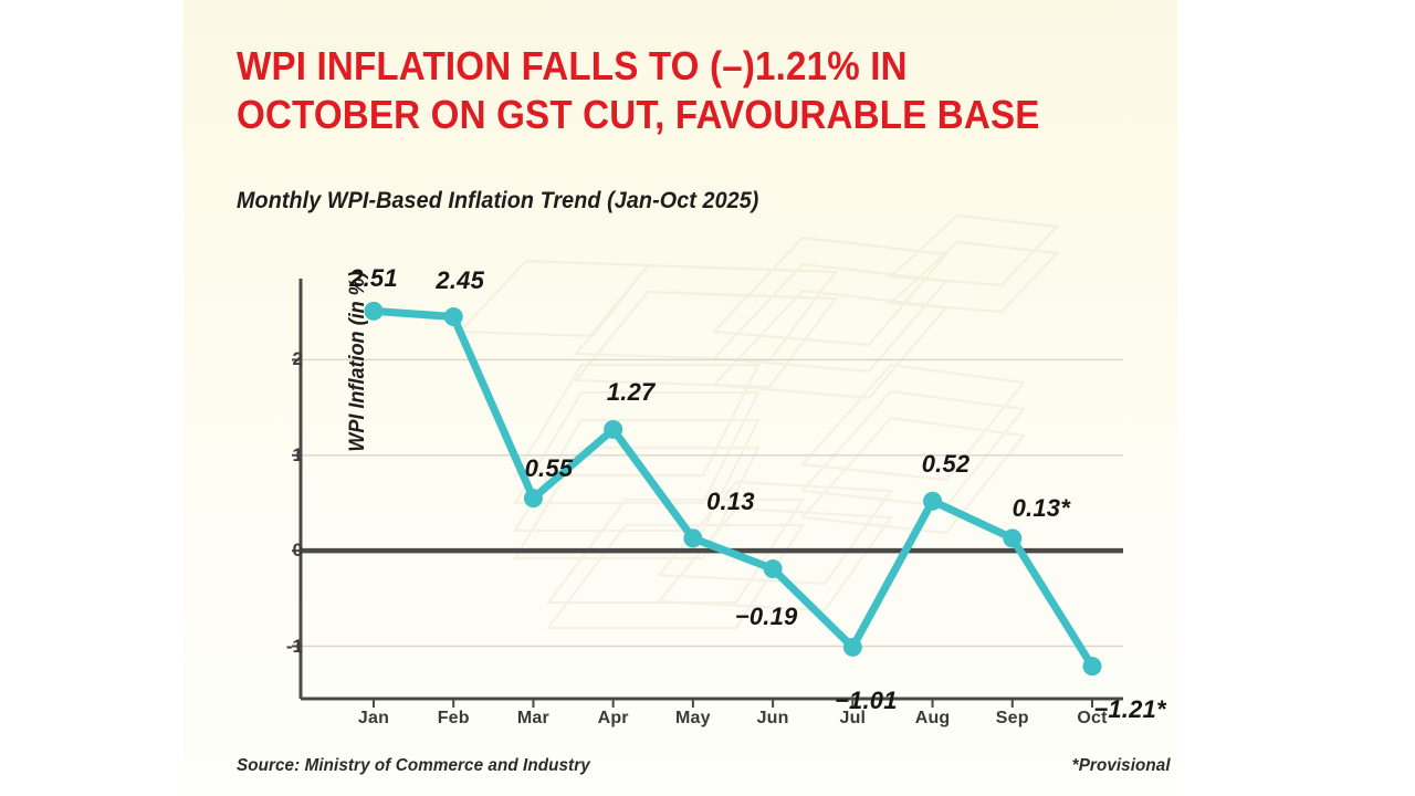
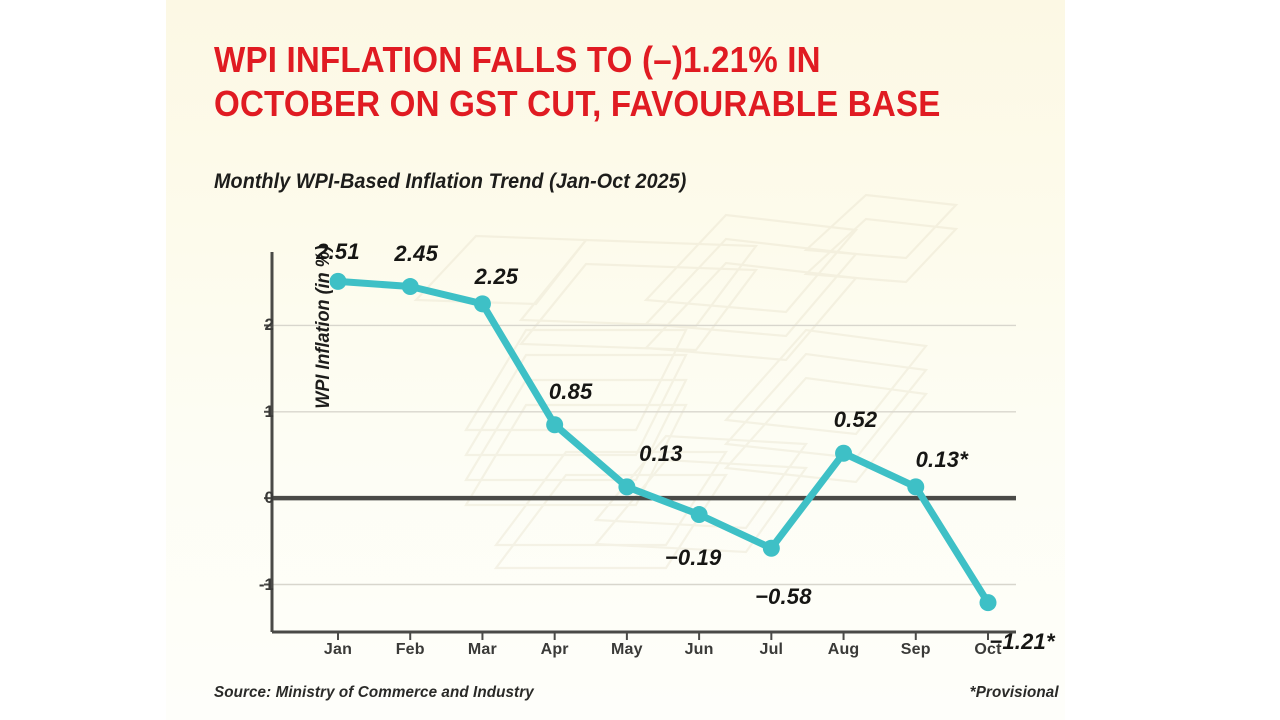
Mar: 0.55 -> 2.25
Apr: 1.27 -> 0.85
Jul: −1.01 -> −0.58
